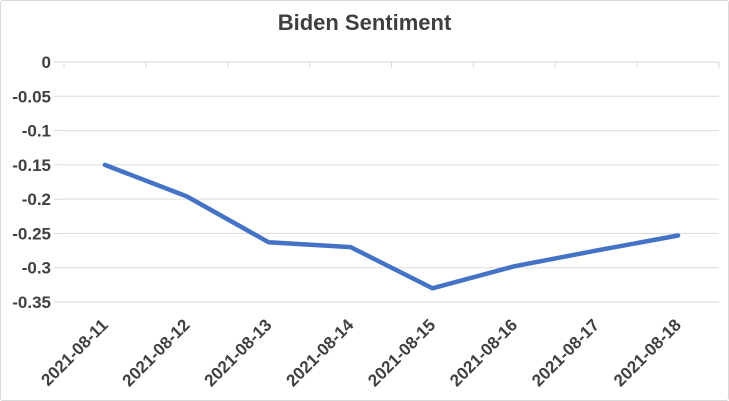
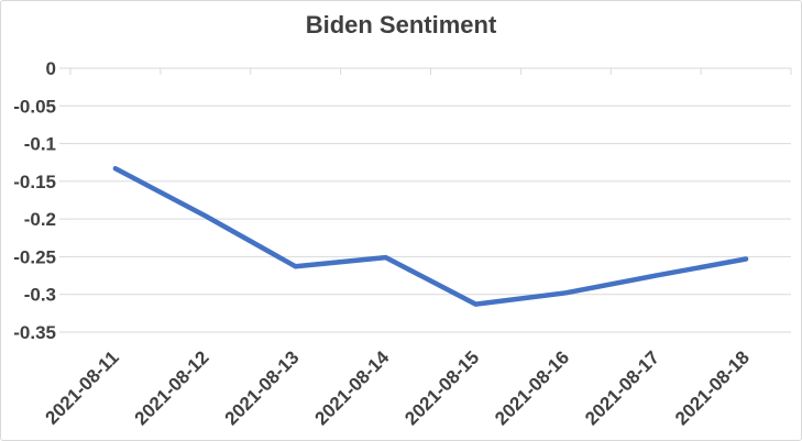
2021-08-11: -0.15 -> -0.13
2021-08-14: -0.27 -> -0.25
2021-08-15: -0.33 -> -0.31
